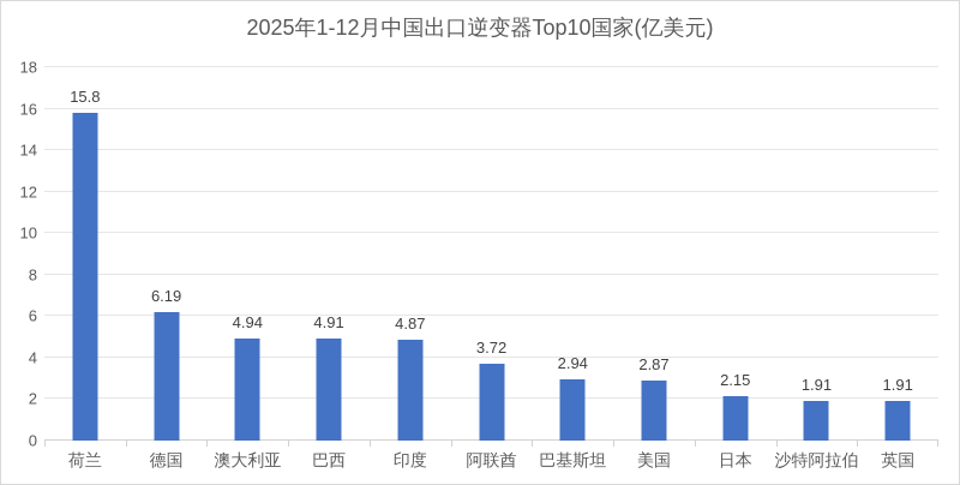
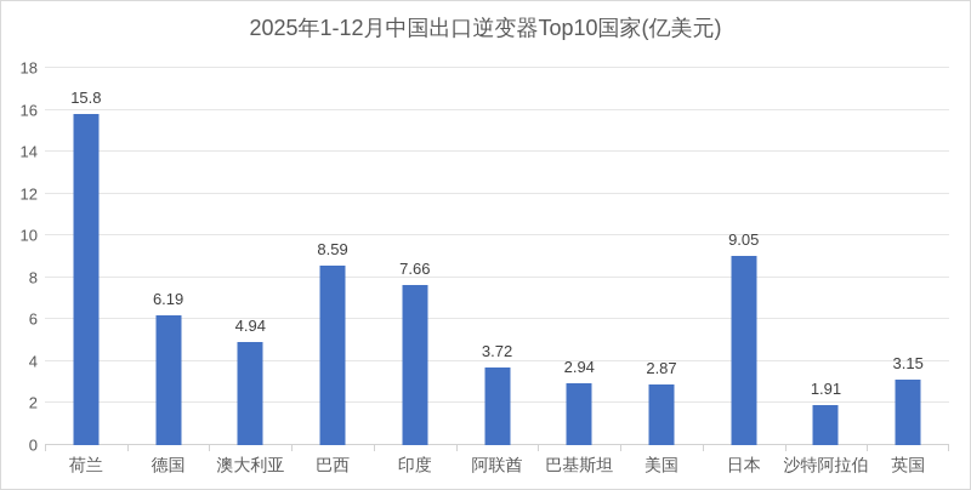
巴西: 4.91 -> 8.59
印度: 4.87 -> 7.66
日本: 2.15 -> 9.05
英国: 1.91 -> 3.15
